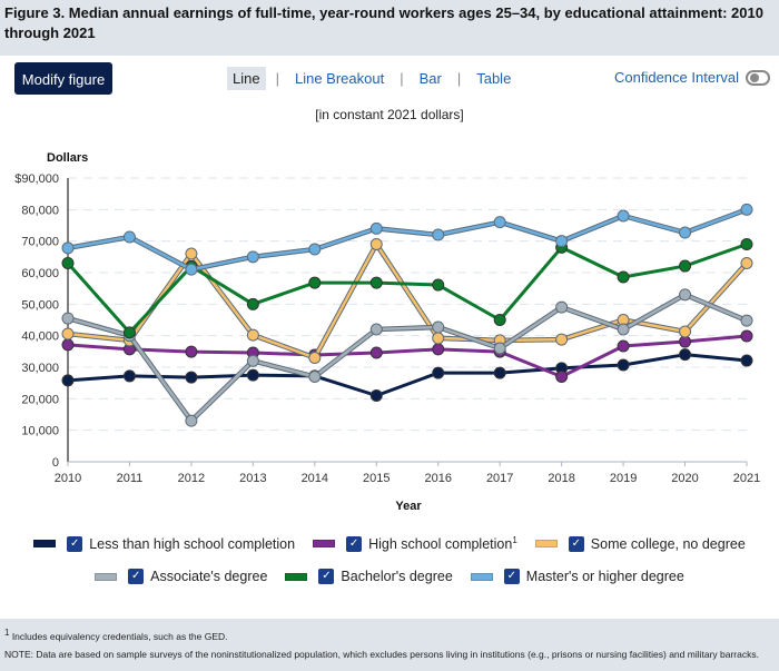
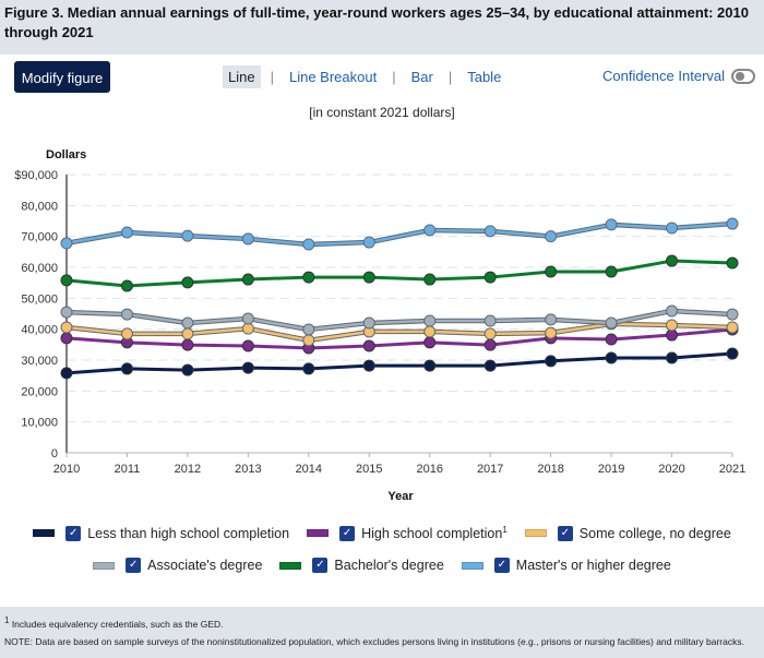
Bachelor's degree/2010: $63000 -> $56000
Associate's degree/2011: $40000 -> $45000
Bachelor's degree/2011: $41000 -> $54000
Some college, no degree/2012: $66000 -> $38000
Associate's degree/2012: $13000 -> $42000
Bachelor's degree/2012: $62000 -> $55000
Master's or higher degree/2012: $61000 -> $70000
Associate's degree/2013: $32000 -> $43000
Bachelor's degree/2013: $50000 -> $56000
Master's or higher degree/2013: $65000 -> $69000
Some college, no degree/2014: $33000 -> $36000
Associate's degree/2014: $27000 -> $40000
Less than high school completion/2015: $21000 -> $28000
Some college, no degree/2015: $69000 -> $39000
Master's or higher degree/2015: $74000 -> $68000
Associate's degree/2017: $36000 -> $43000
Bachelor's degree/2017: $45000 -> $57000
Master's or higher degree/2017: $76000 -> $72000
High school completion/2018: $27000 -> $37000
Associate's degree/2018: $49000 -> $43000
Bachelor's degree/2018: $68000 -> $59000
Some college, no degree/2019: $45000 -> $42000
Master's or higher degree/2019: $78000 -> $74000
Less than high school completion/2020: $34000 -> $31000
Associate's degree/2020: $53000 -> $46000
Some college, no degree/2021: $63000 -> $41000
Bachelor's degree/2021: $69000 -> $61000
Master's or higher degree/2021: $80000 -> $74000
